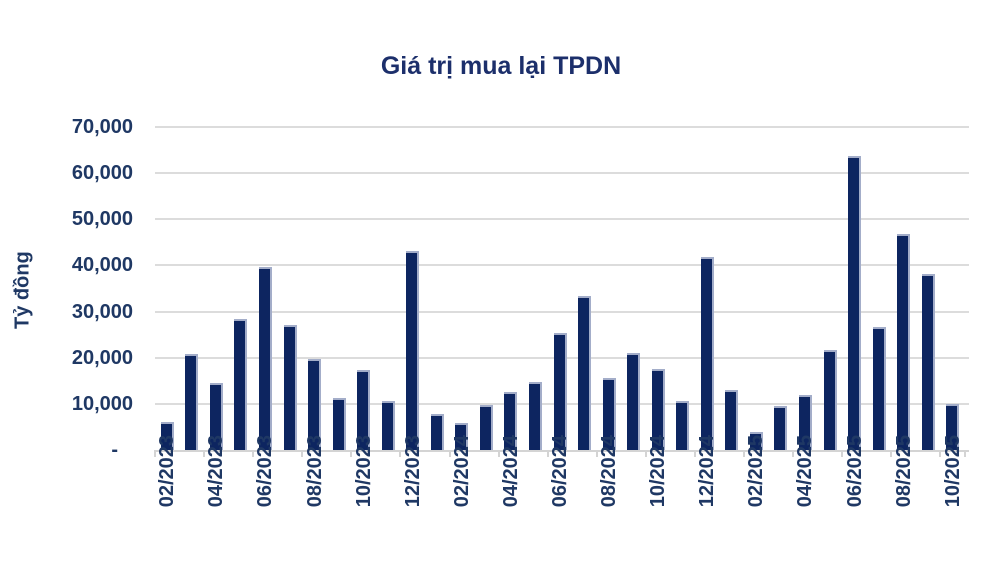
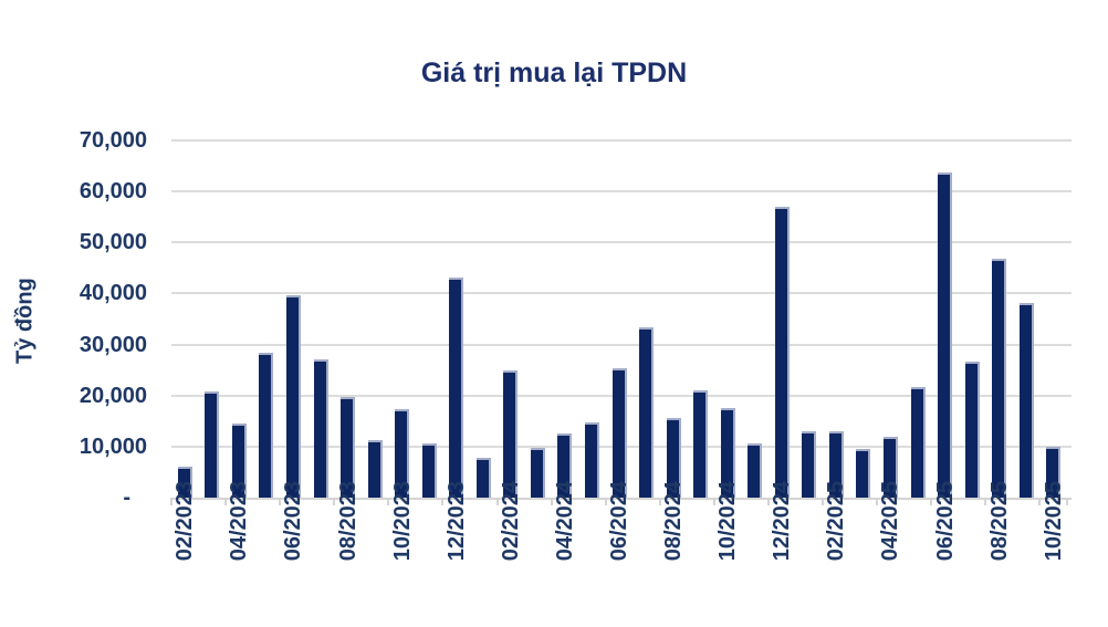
02/2024: 6000 -> 25000
12/2024: 42000 -> 57000
02/2025: 4000 -> 13000
